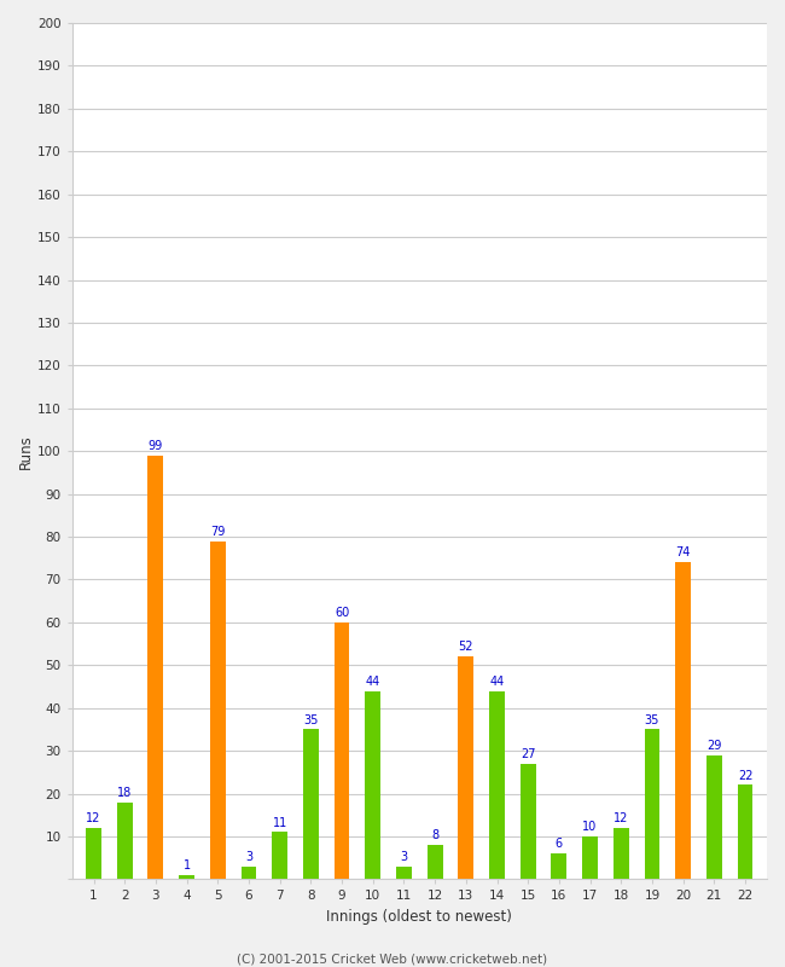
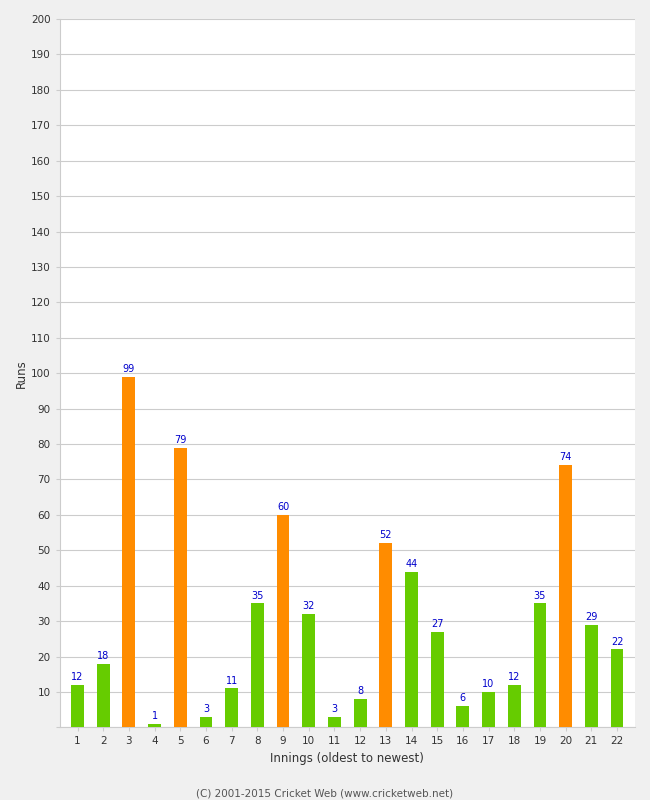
10: 44 -> 32
